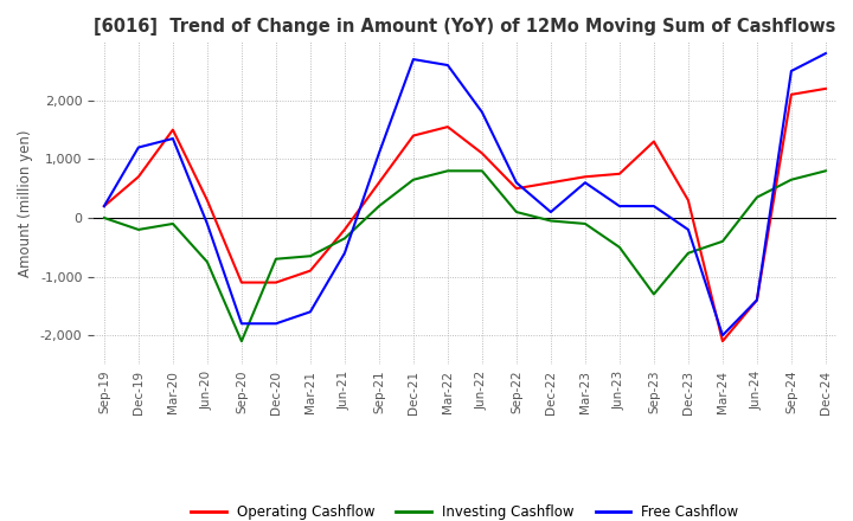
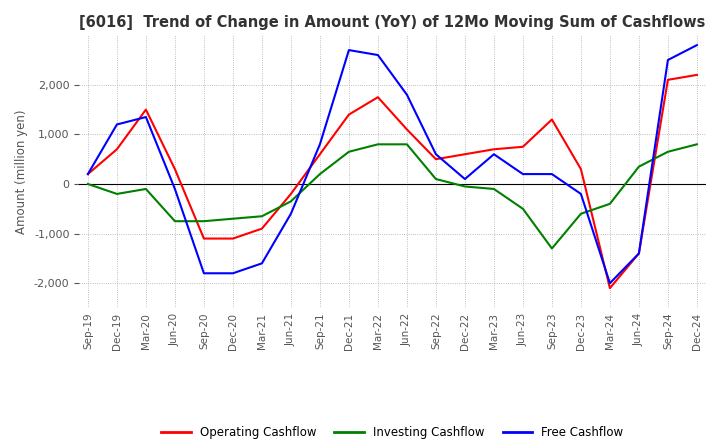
Investing Cashflow/Sep-20: -2,100 -> -750
Free Cashflow/Sep-21: 1,100 -> 800
Operating Cashflow/Mar-22: 1,550 -> 1,750
